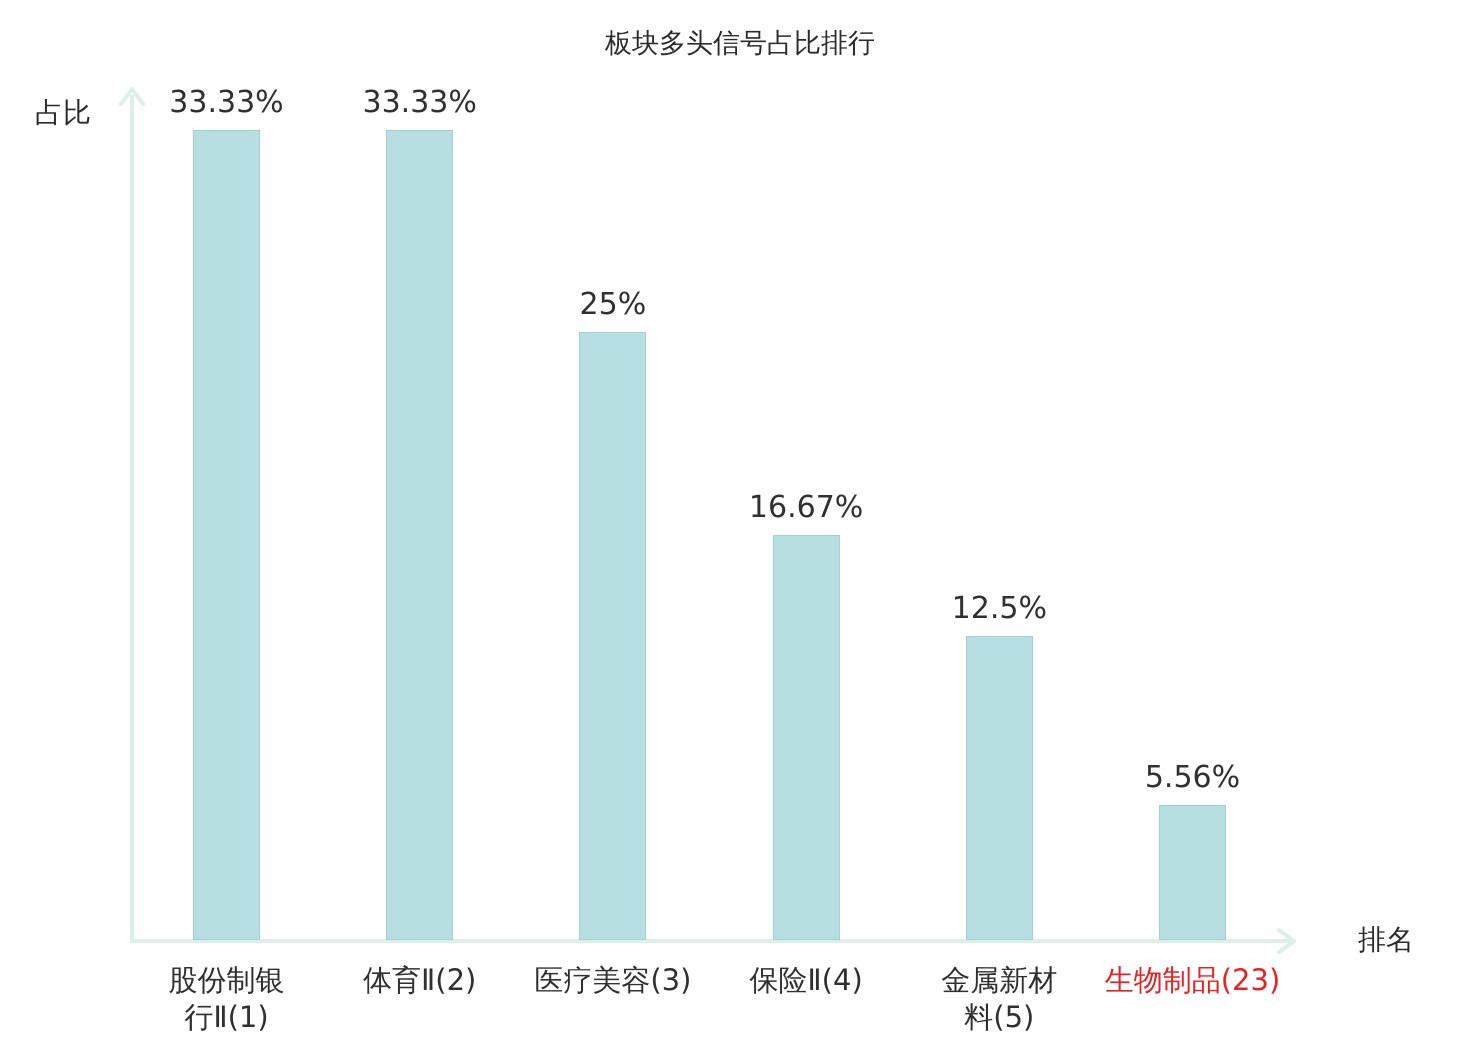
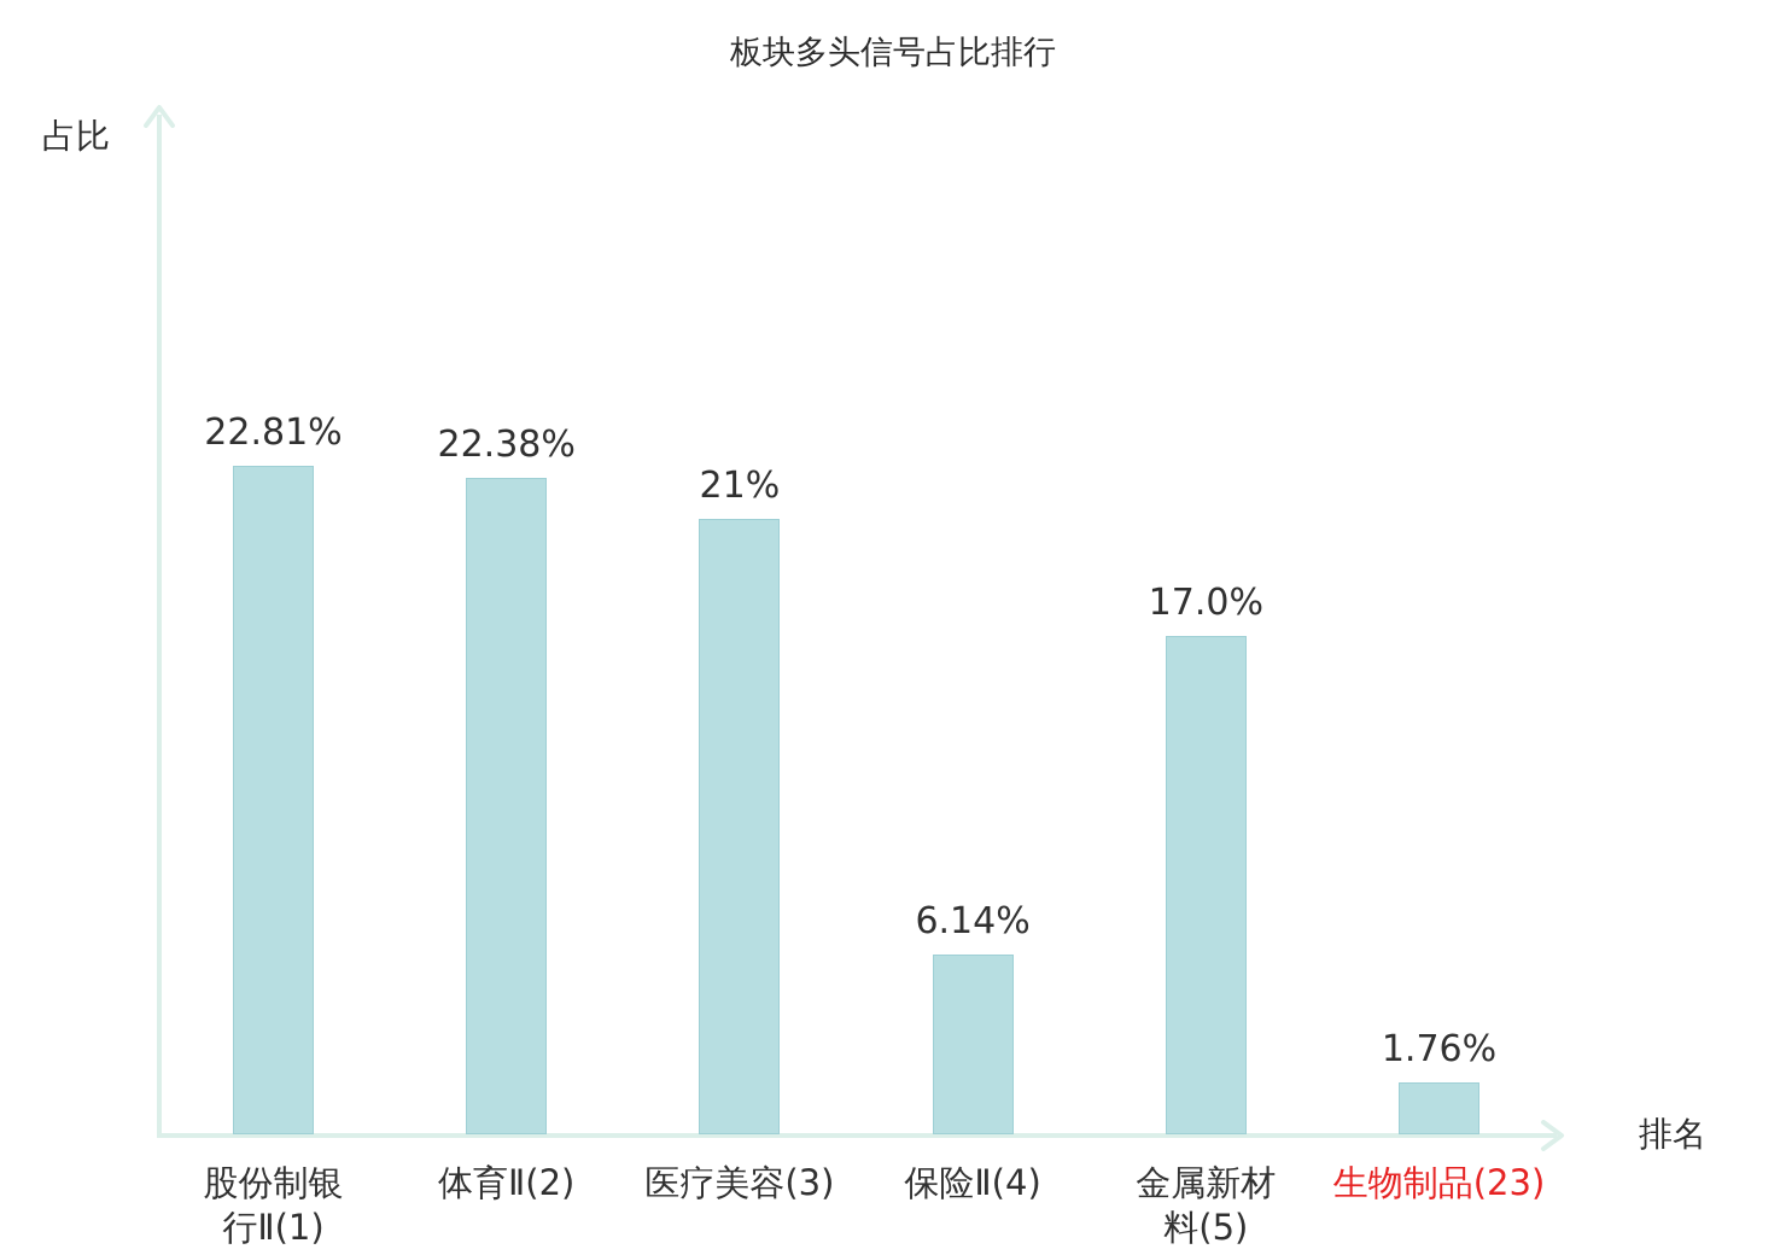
股份制银行Ⅱ(1): 33.33% -> 22.81%
体育Ⅱ(2): 33.33% -> 22.38%
医疗美容(3): 25% -> 21%
保险Ⅱ(4): 16.67% -> 6.14%
金属新材料(5): 12.5% -> 17.0%
生物制品(23): 5.56% -> 1.76%
